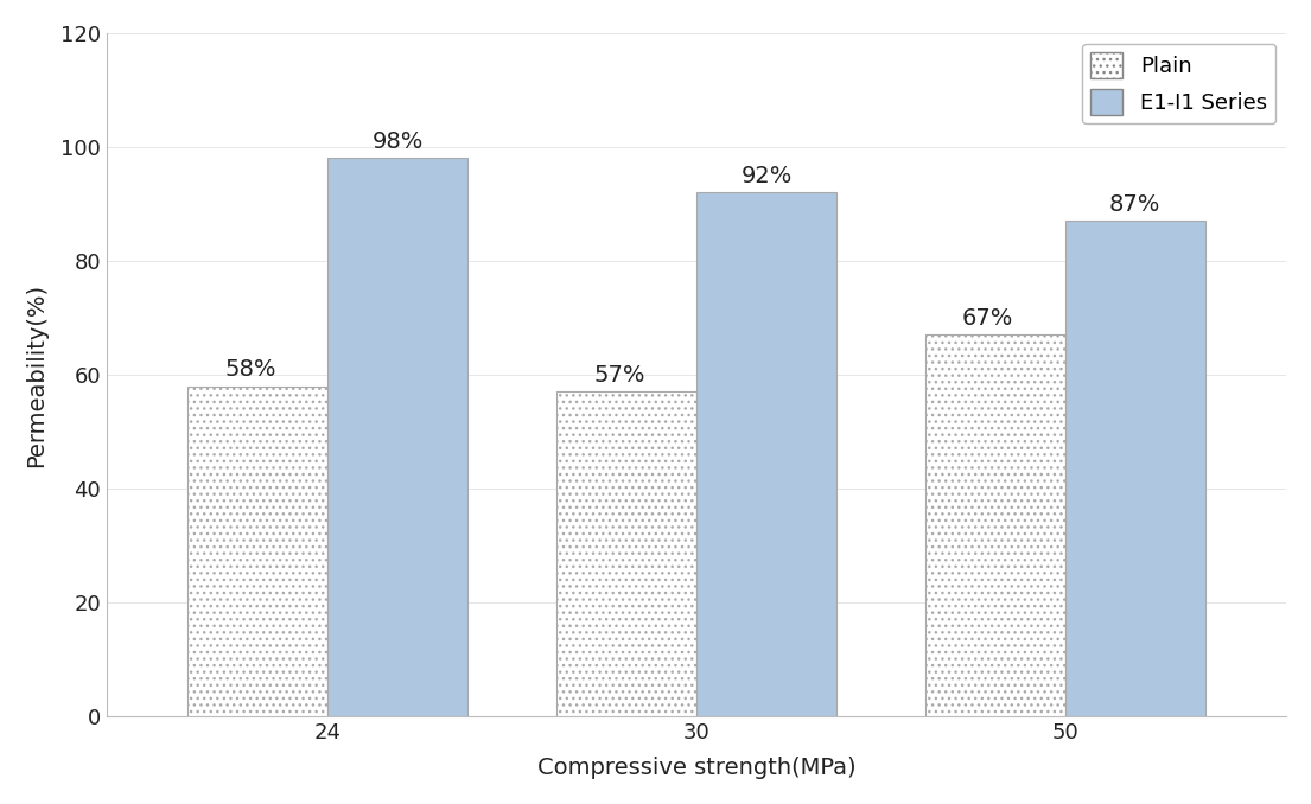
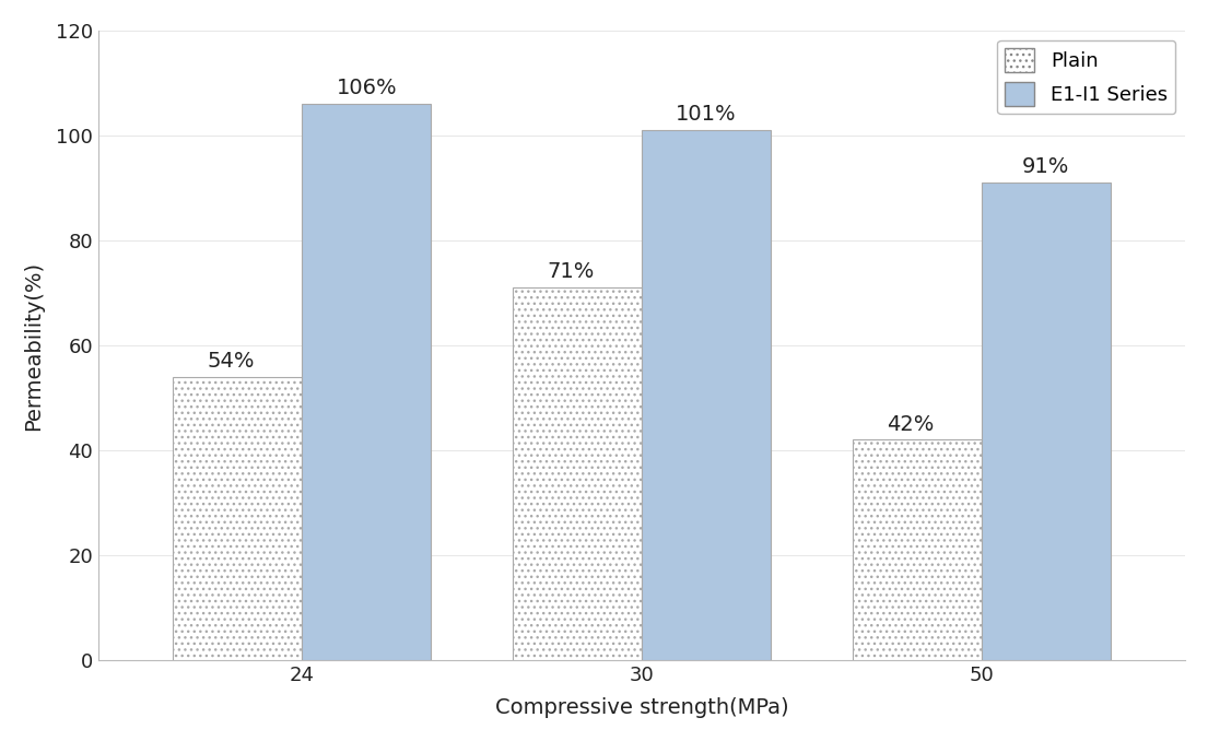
Plain/24: 58% -> 54%
E1-I1 Series/24: 98% -> 106%
Plain/30: 57% -> 71%
E1-I1 Series/30: 92% -> 101%
Plain/50: 67% -> 42%
E1-I1 Series/50: 87% -> 91%
